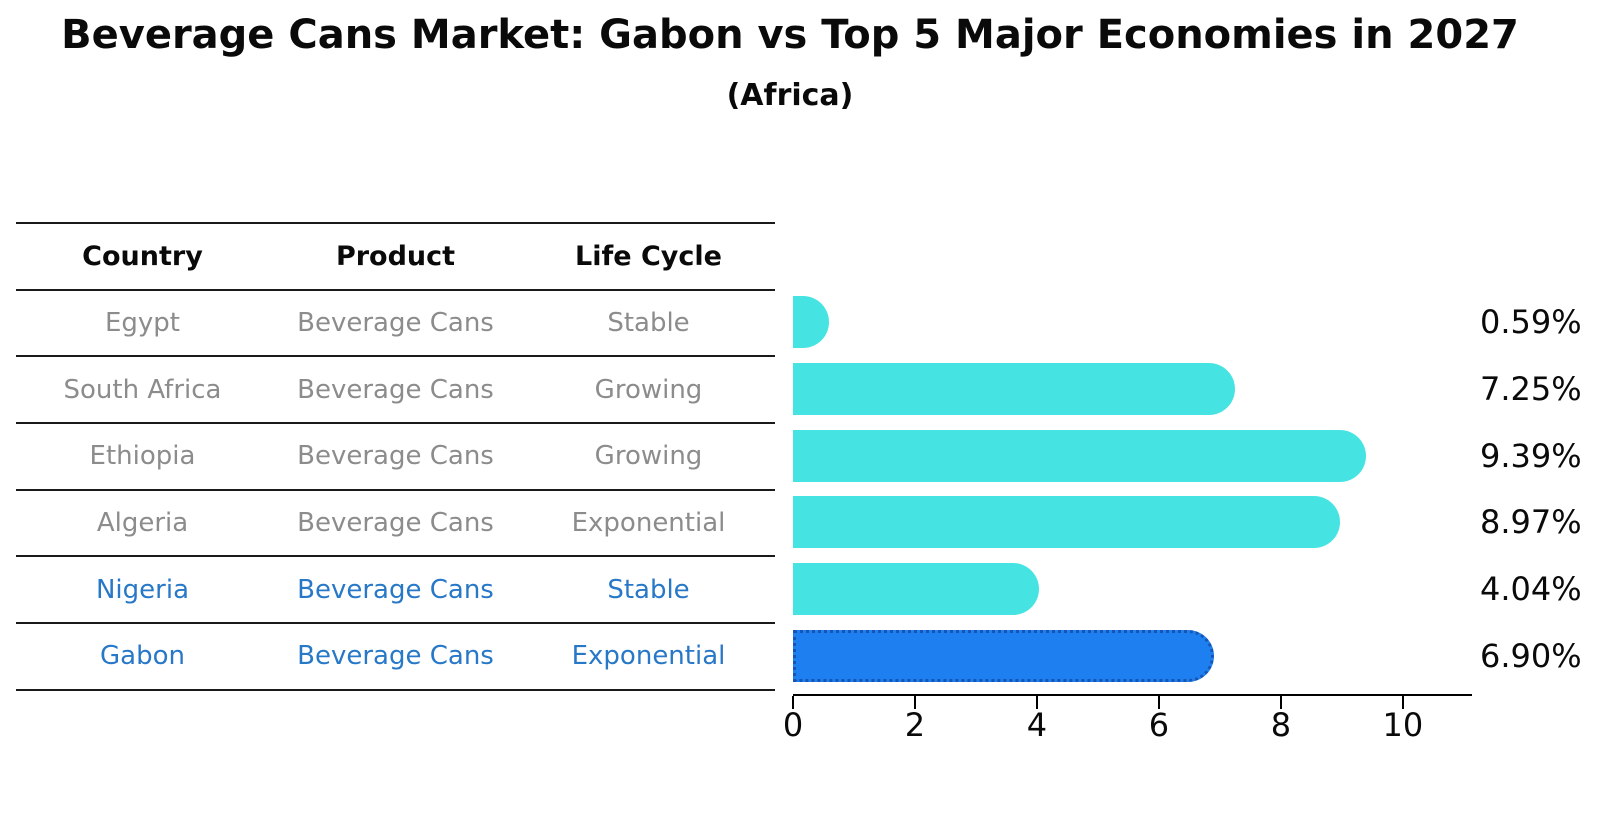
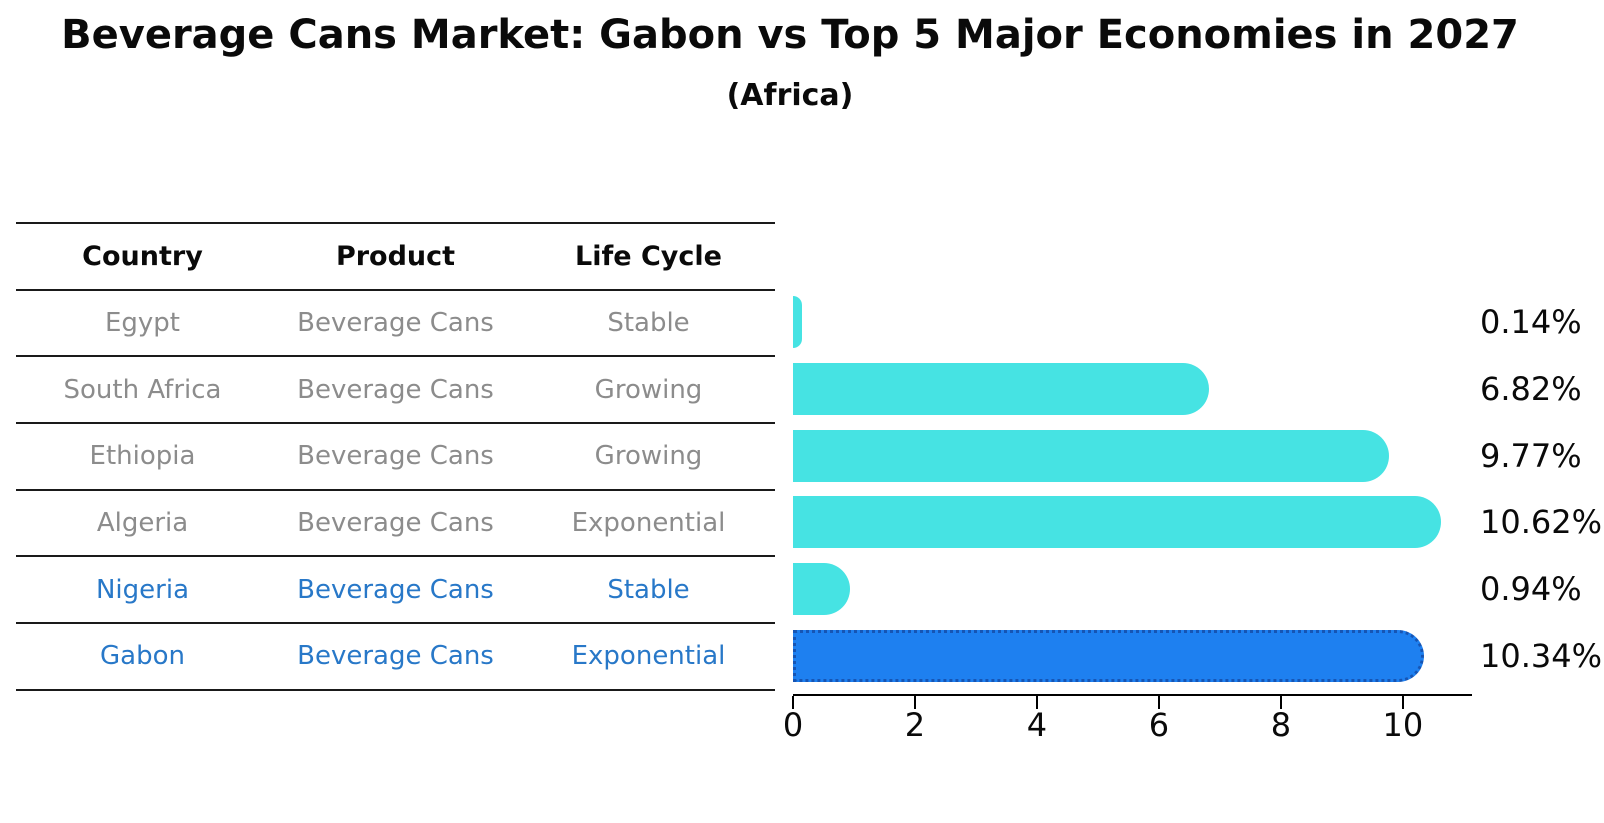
Egypt: 0.59% -> 0.14%
South Africa: 7.25% -> 6.82%
Ethiopia: 9.39% -> 9.77%
Algeria: 8.97% -> 10.62%
Nigeria: 4.04% -> 0.94%
Gabon: 6.90% -> 10.34%
